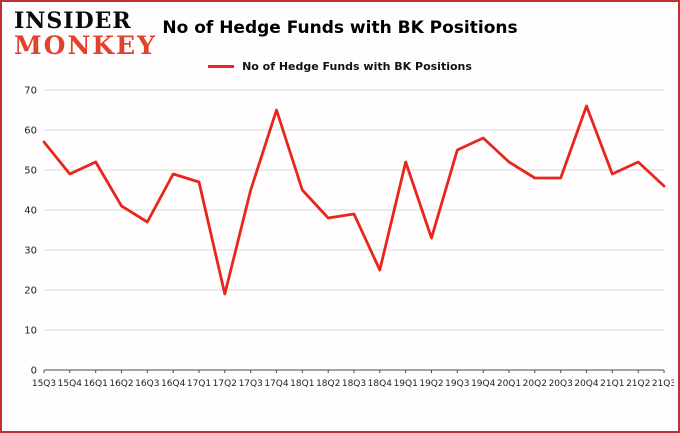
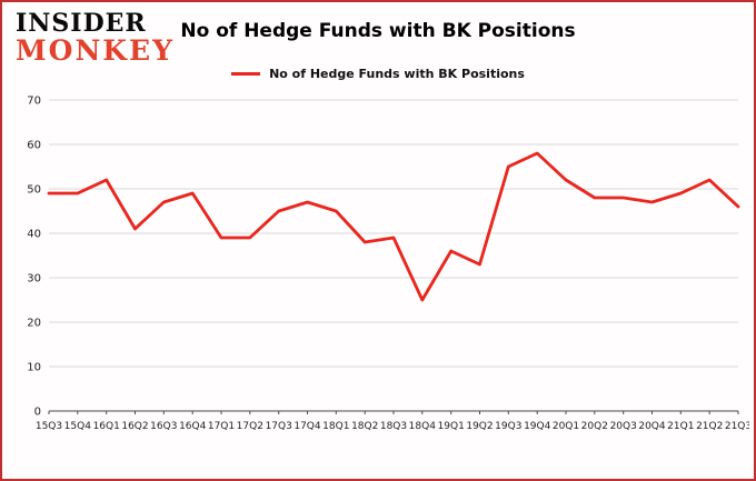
15Q3: 57 -> 49
16Q3: 37 -> 47
17Q1: 47 -> 39
17Q2: 19 -> 39
17Q4: 65 -> 47
19Q1: 52 -> 36
20Q4: 66 -> 47
